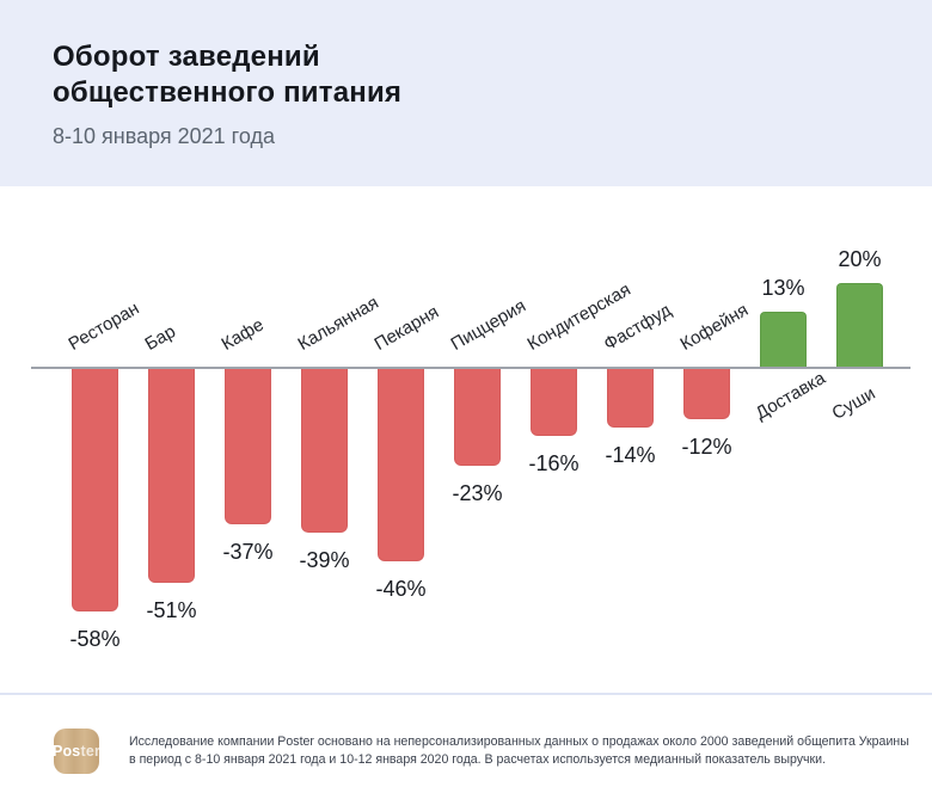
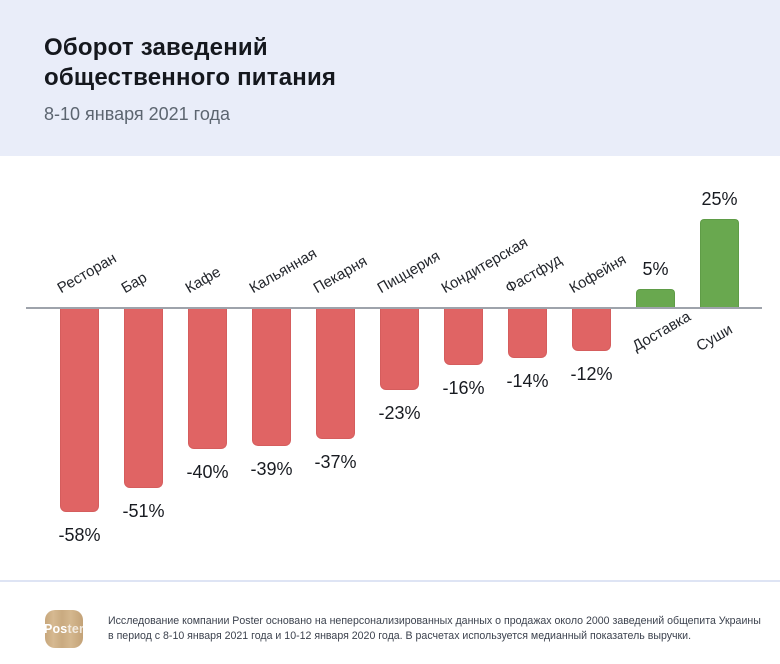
Кафе: -37% -> -40%
Пекарня: -46% -> -37%
Доставка: 13% -> 5%
Суши: 20% -> 25%
